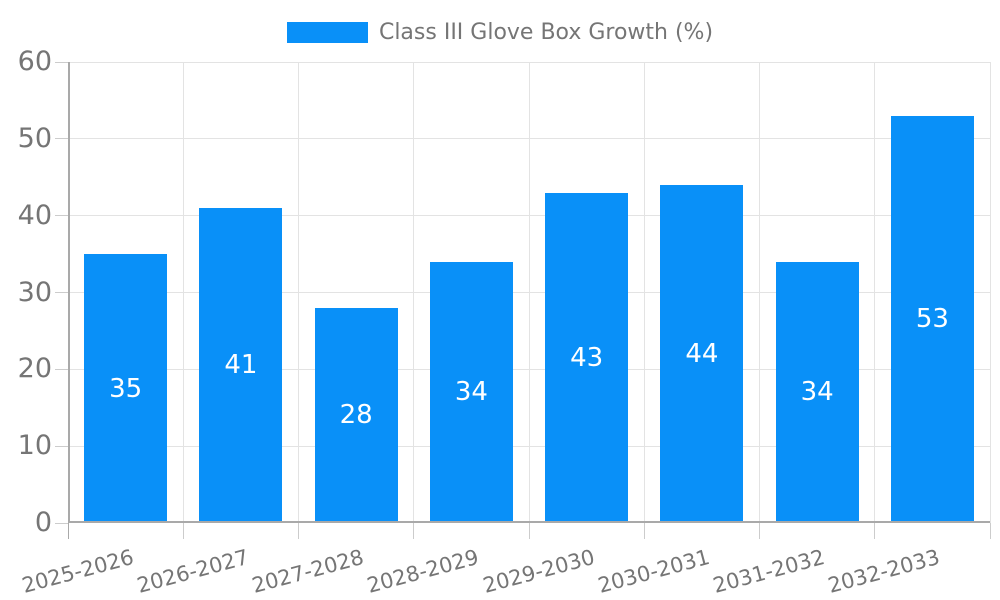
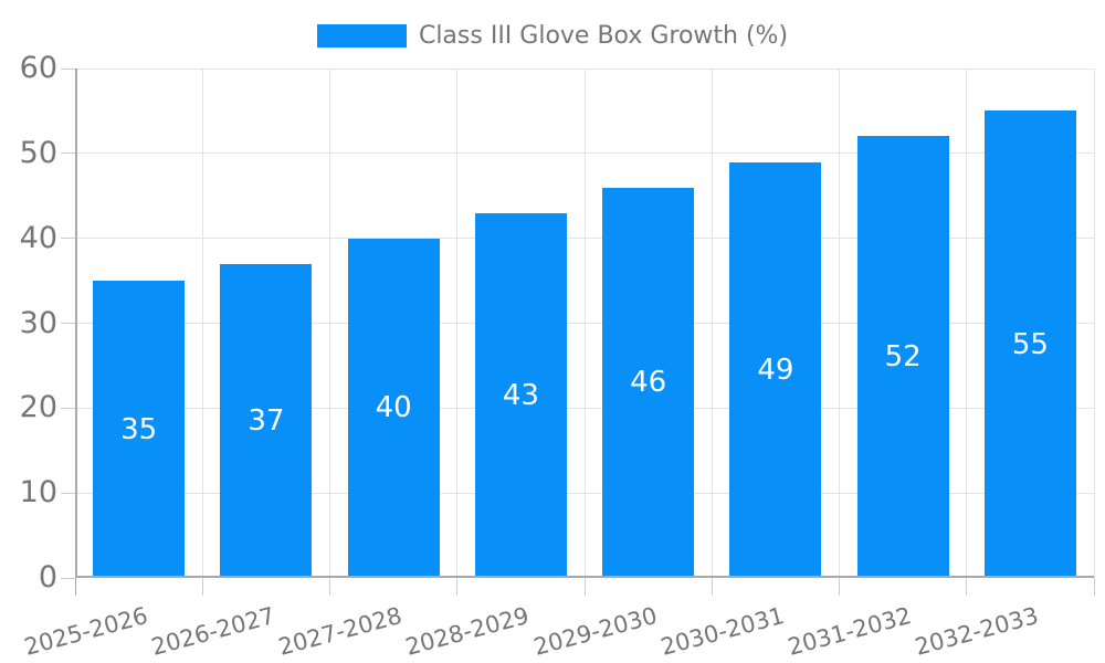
2026-2027: 41 -> 37
2027-2028: 28 -> 40
2028-2029: 34 -> 43
2029-2030: 43 -> 46
2030-2031: 44 -> 49
2031-2032: 34 -> 52
2032-2033: 53 -> 55
